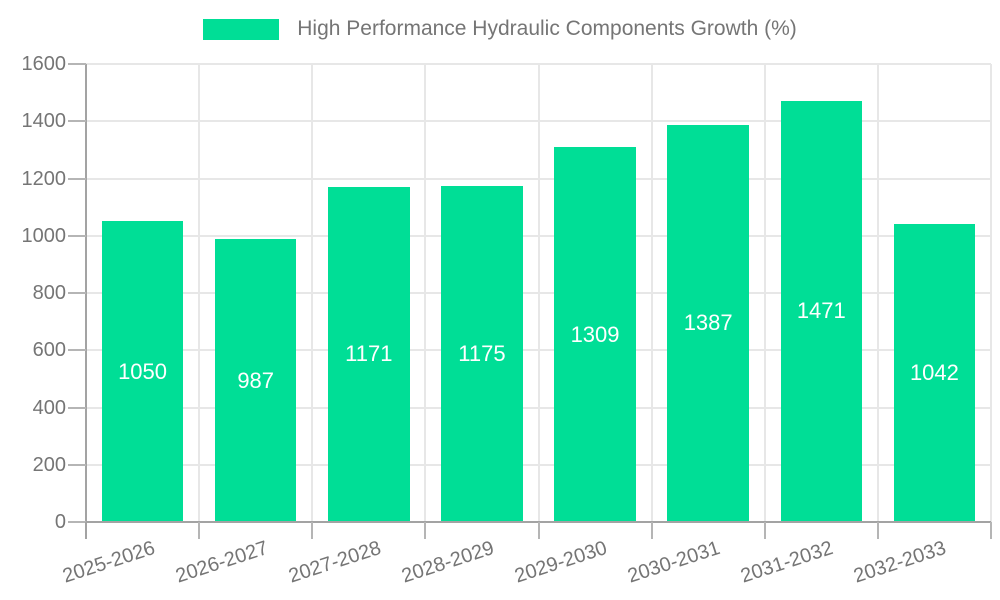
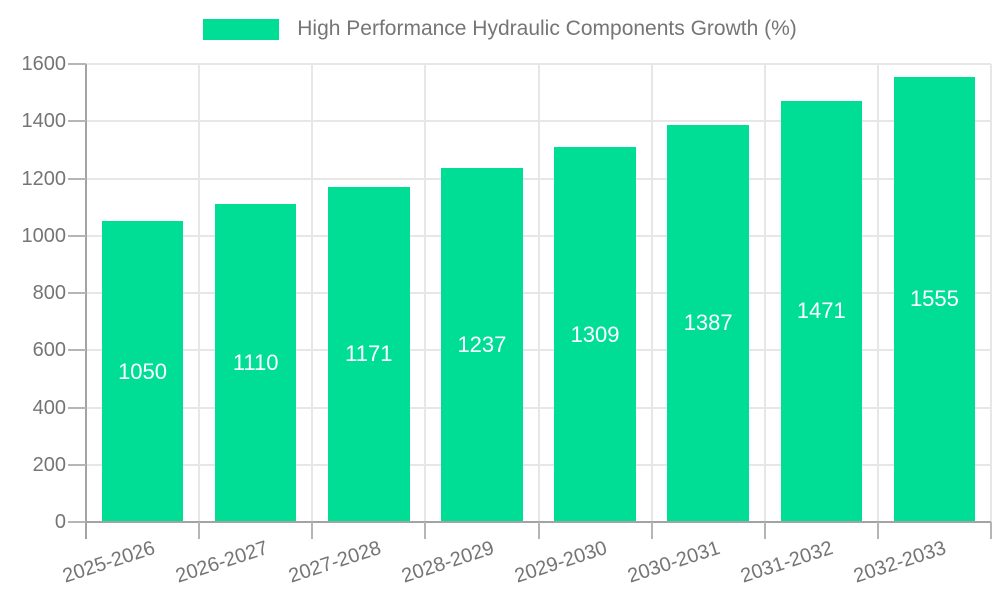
2026-2027: 987 -> 1110
2028-2029: 1175 -> 1237
2032-2033: 1042 -> 1555
